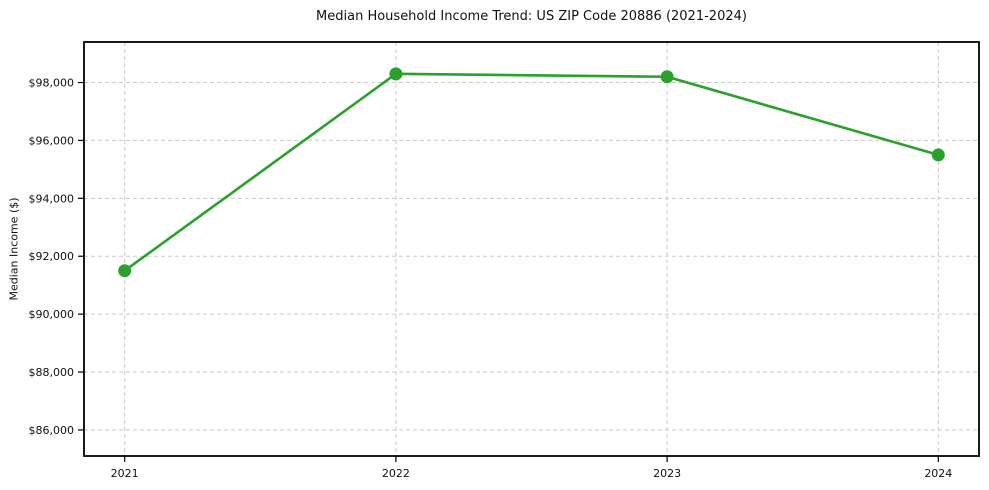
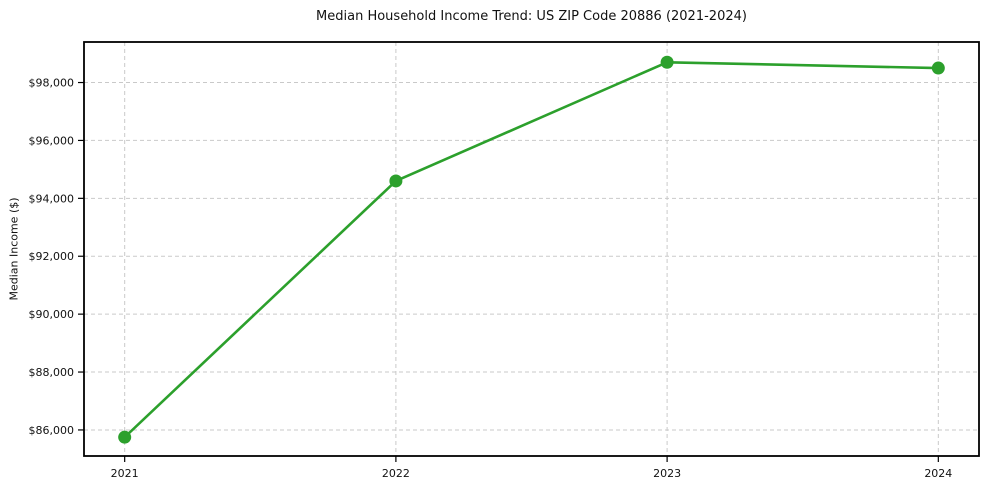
2021: $91500 -> $85800
2022: $98300 -> $94600
2023: $98200 -> $98700
2024: $95500 -> $98500
